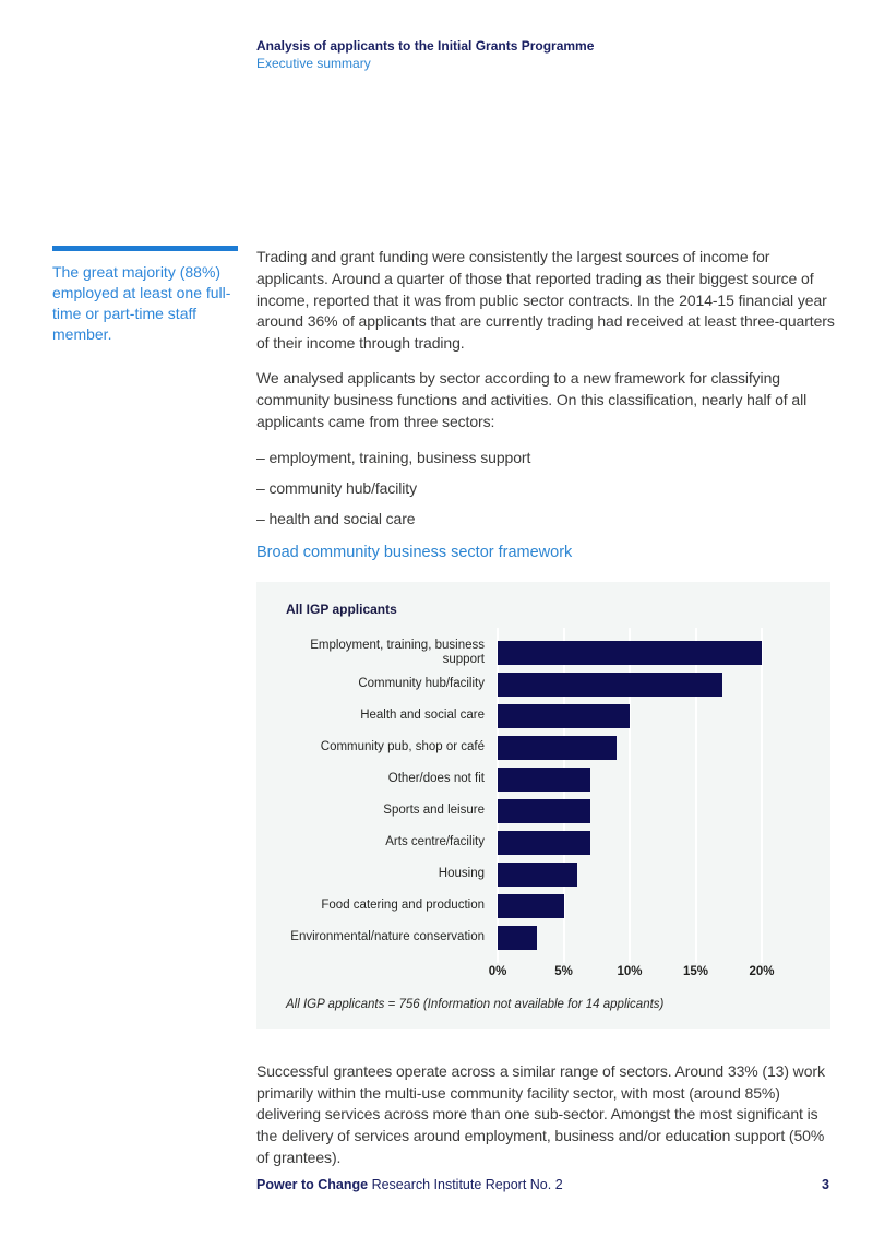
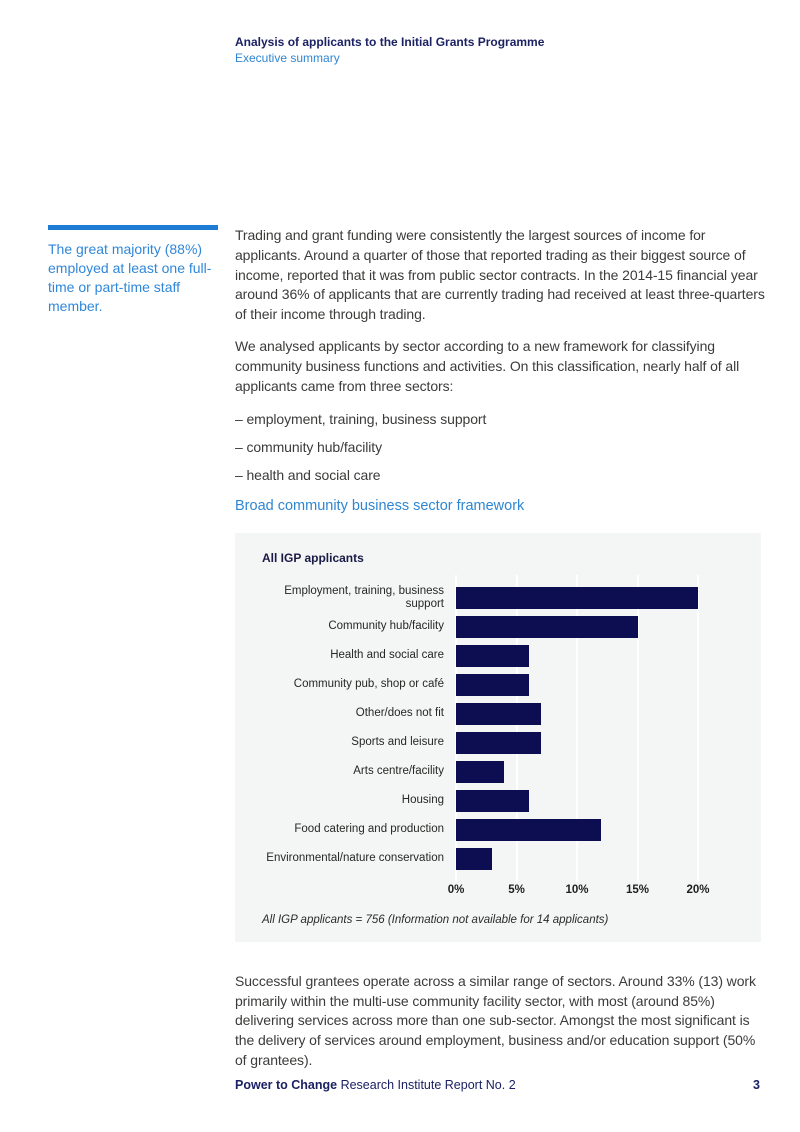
Community hub/facility: 17% -> 15%
Health and social care: 10% -> 6%
Community pub, shop or café: 9% -> 6%
Arts centre/facility: 7% -> 4%
Food catering and production: 5% -> 12%
